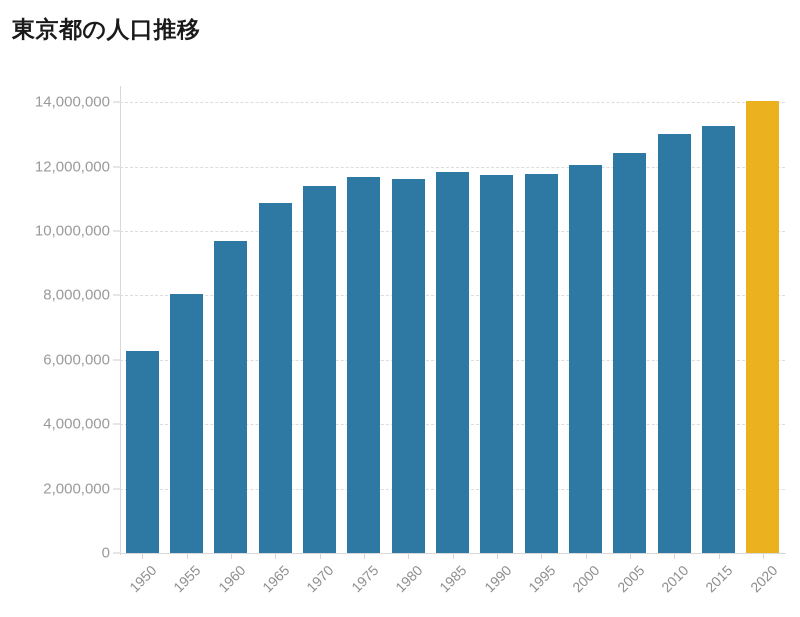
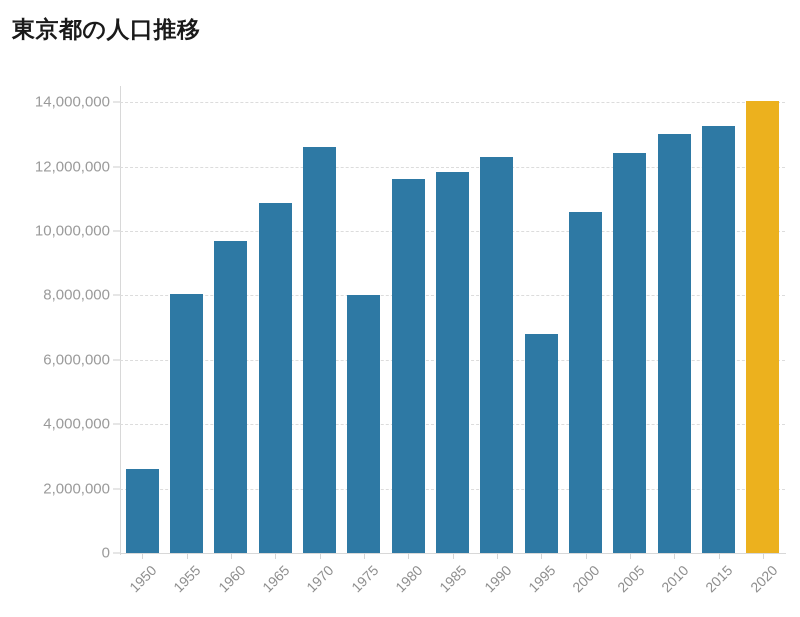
1950: 6300000 -> 2600000
1970: 11400000 -> 12600000
1975: 11700000 -> 8000000
1990: 11700000 -> 12300000
1995: 11800000 -> 6800000
2000: 12100000 -> 10600000
